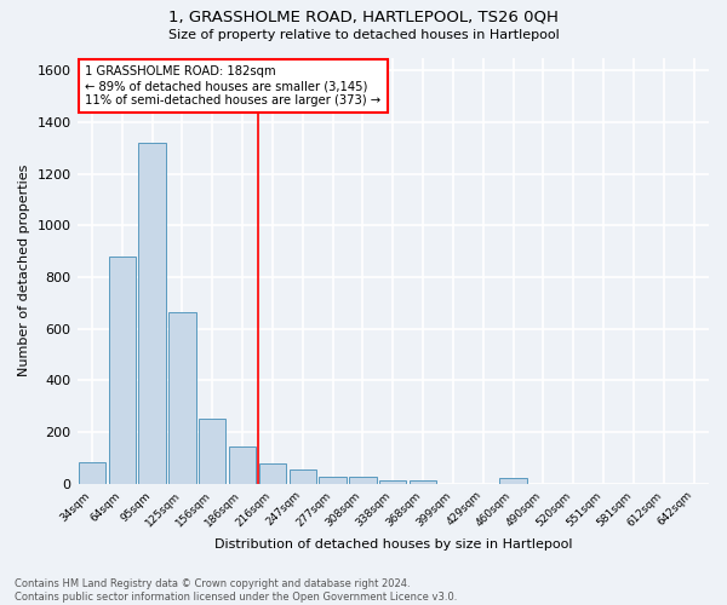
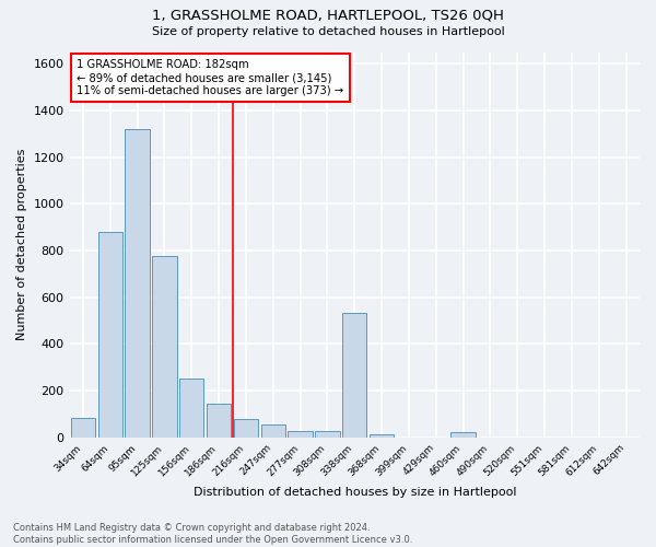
125sqm: 665 -> 775
338sqm: 15 -> 535
